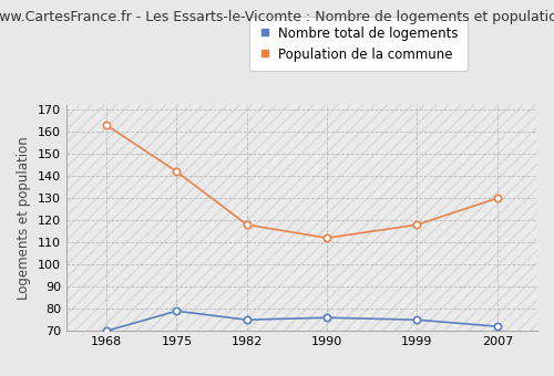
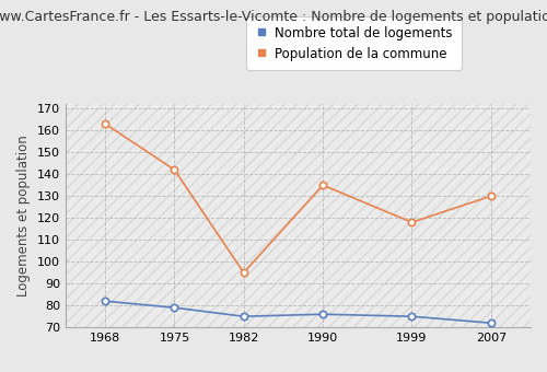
Nombre total de logements/1968: 70 -> 82
Population de la commune/1982: 118 -> 95
Population de la commune/1990: 112 -> 135
